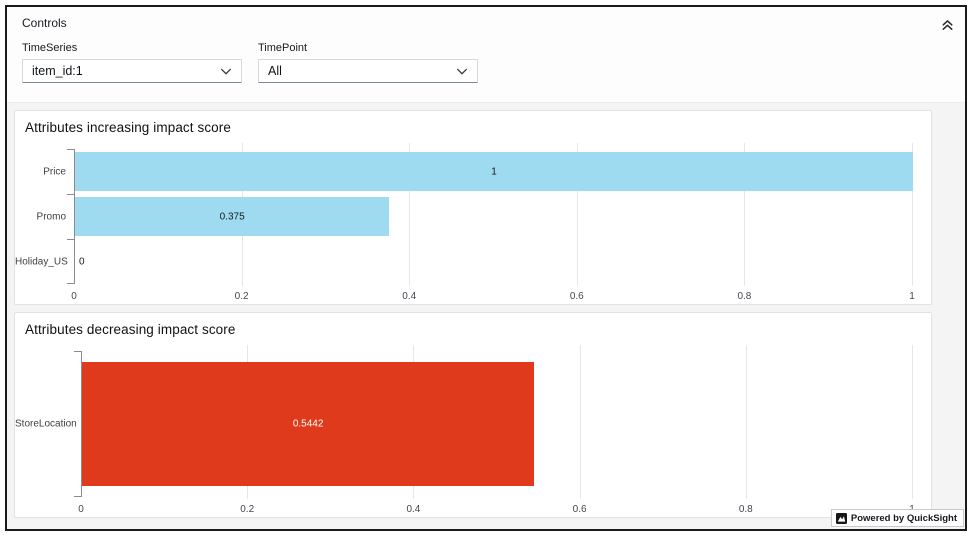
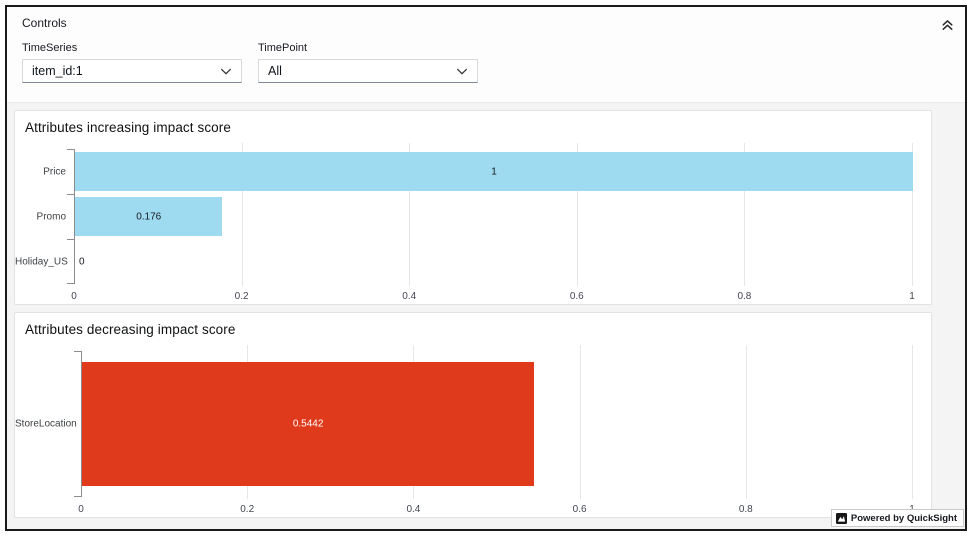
Attributes increasing impact score/Promo: 0.375 -> 0.176
